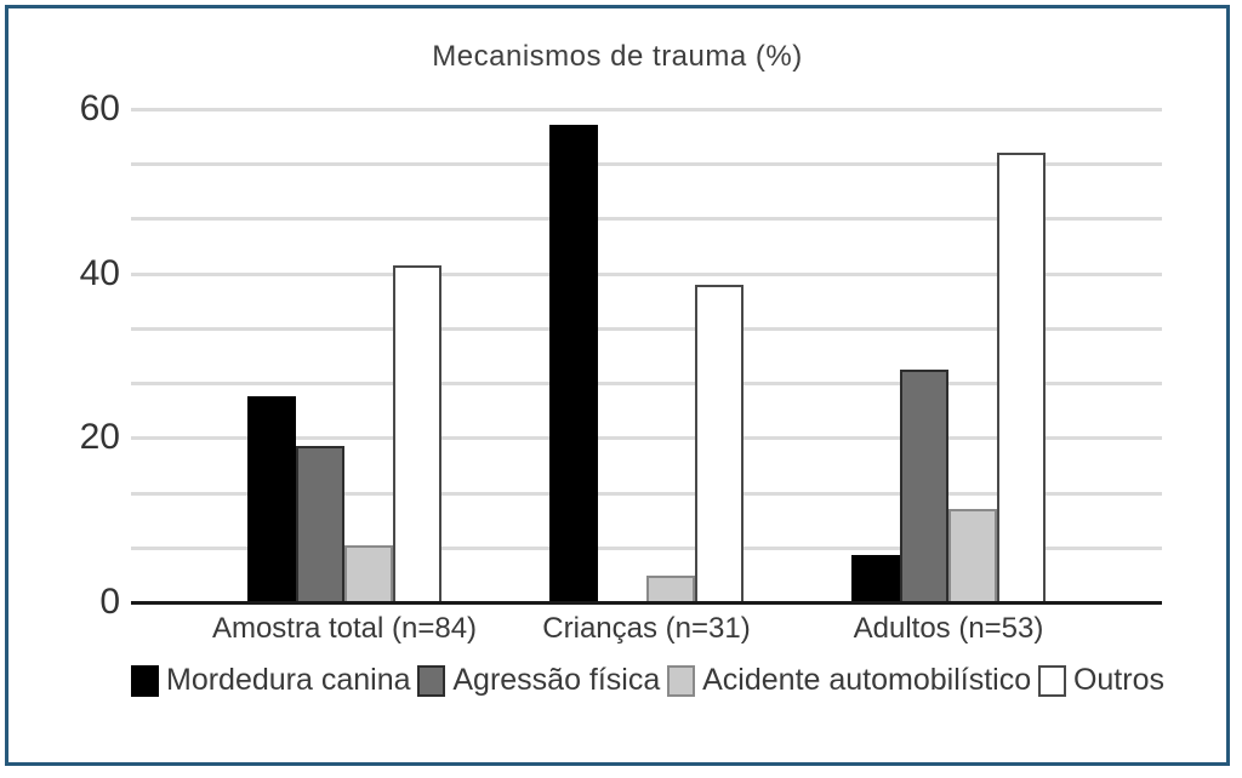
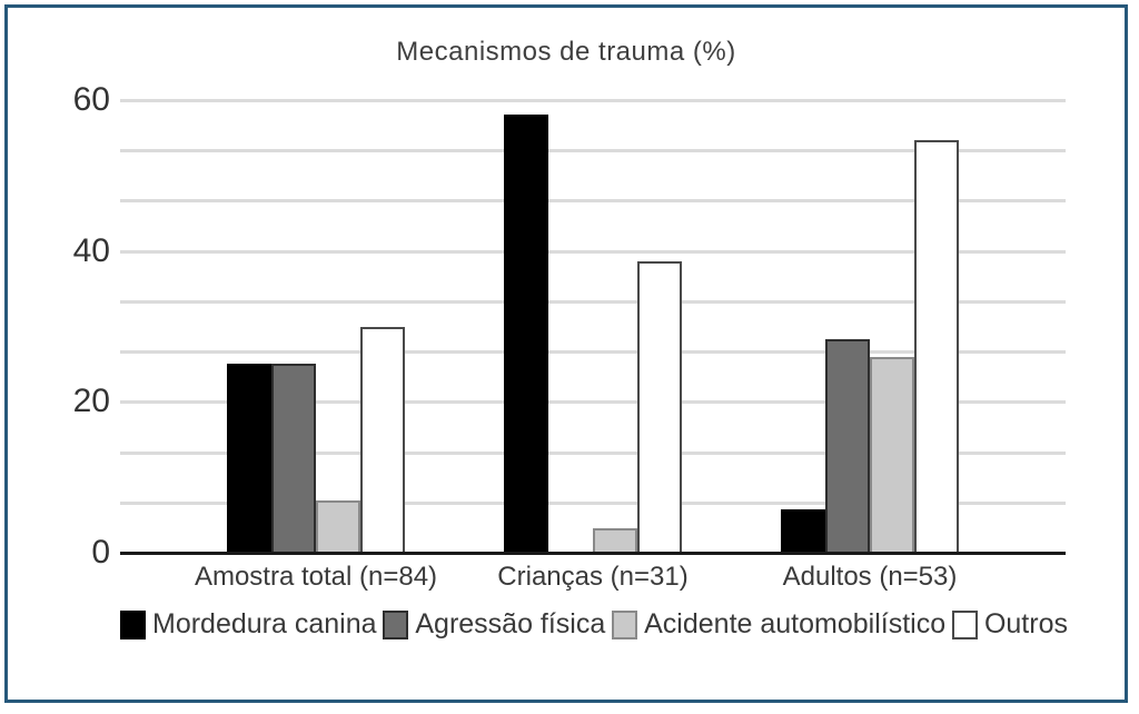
Agressão física/Amostra total (n=84): 19 -> 25
Outros/Amostra total (n=84): 41 -> 30
Acidente automobilístico/Adultos (n=53): 11 -> 26
